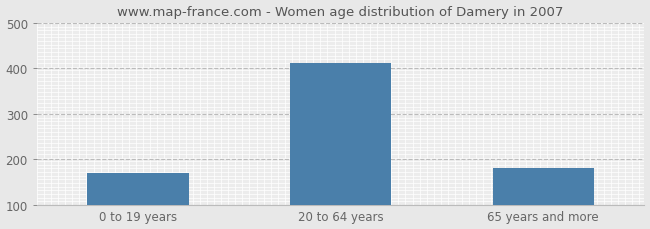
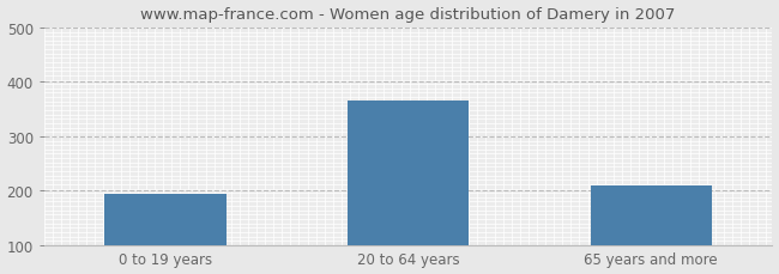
0 to 19 years: 170 -> 195
20 to 64 years: 412 -> 365
65 years and more: 180 -> 210
